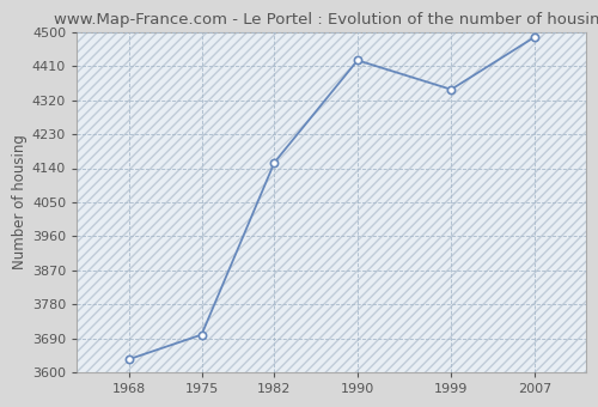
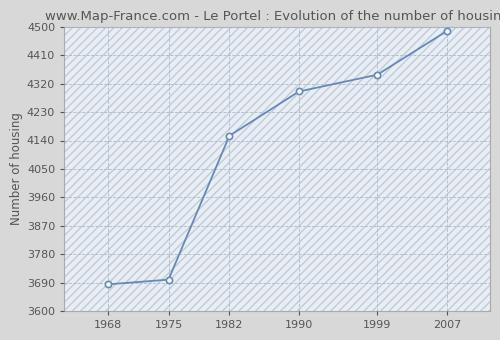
1968: 3635 -> 3685
1990: 4425 -> 4295
